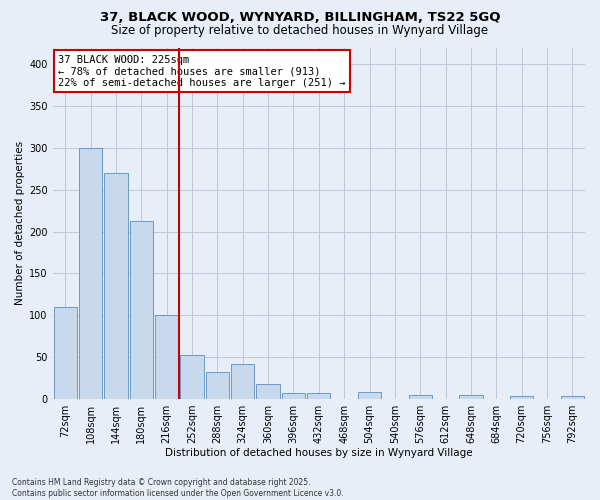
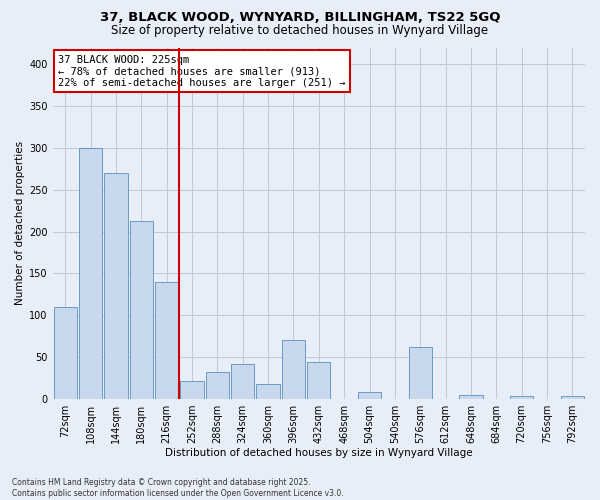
216sqm: 100 -> 140
252sqm: 52 -> 22
396sqm: 7 -> 70
432sqm: 7 -> 44
576sqm: 5 -> 62
